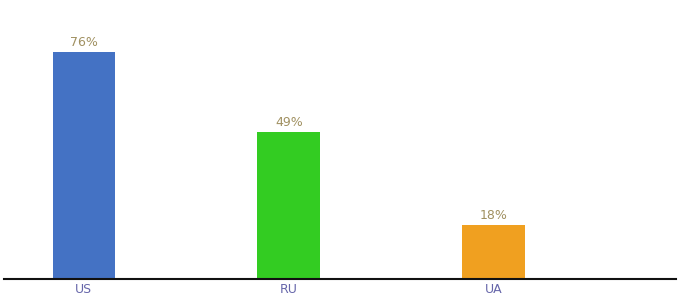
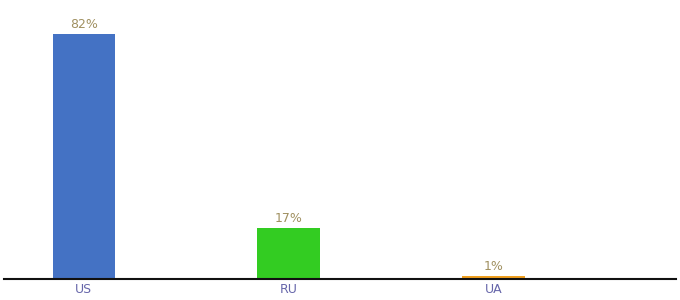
US: 76% -> 82%
RU: 49% -> 17%
UA: 18% -> 1%
